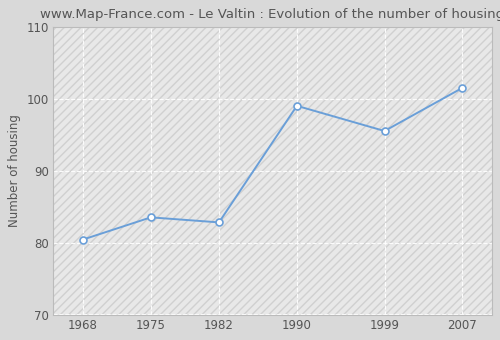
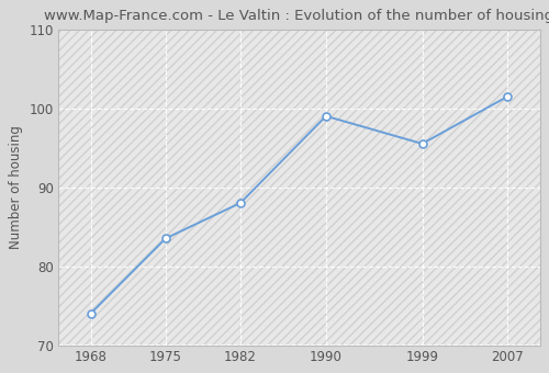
1968: 80.4 -> 74.0
1982: 82.8 -> 88.0
